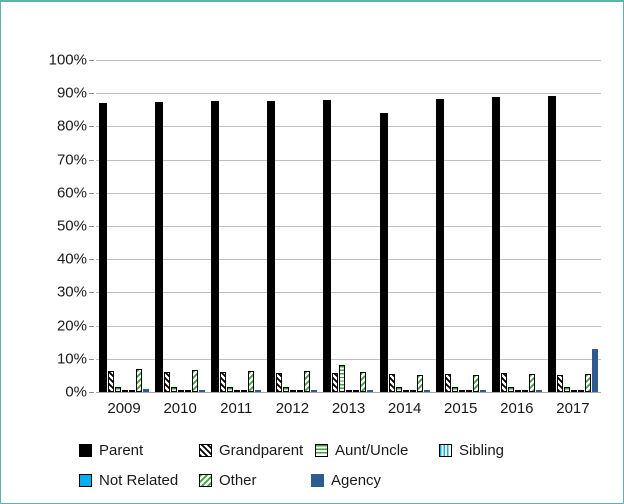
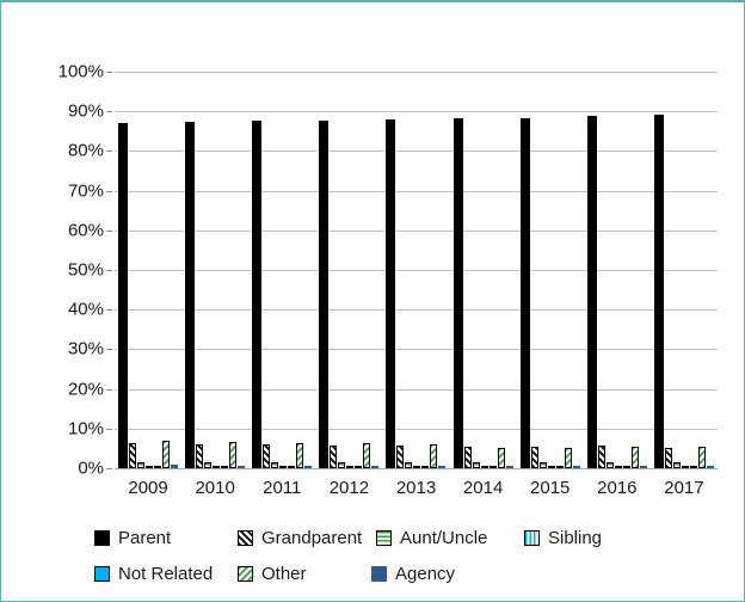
Aunt/Uncle/2013: 8% -> 1%
Parent/2014: 84% -> 88%
Agency/2017: 13% -> 1%
